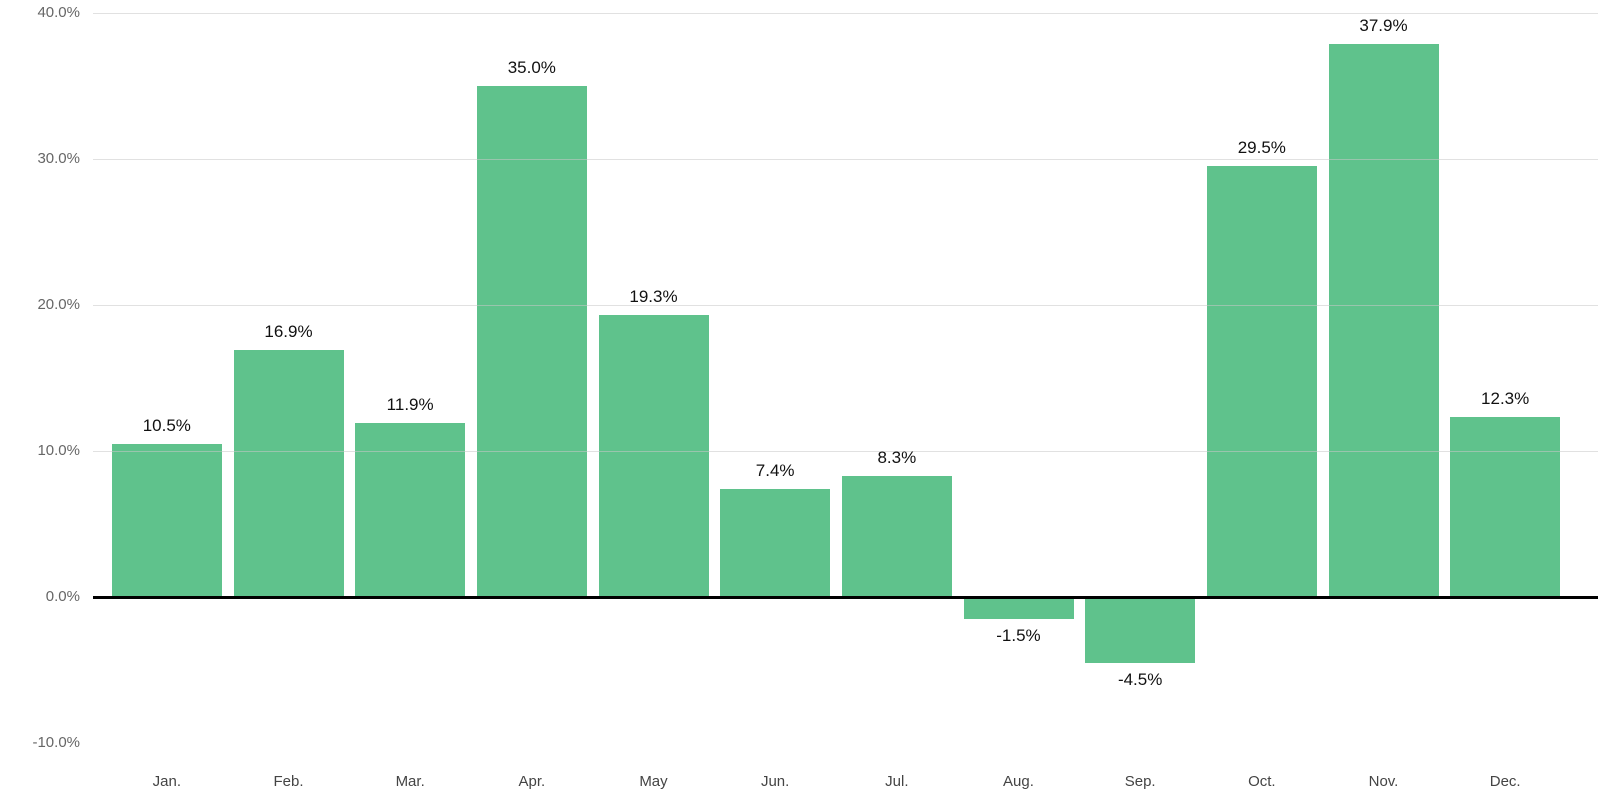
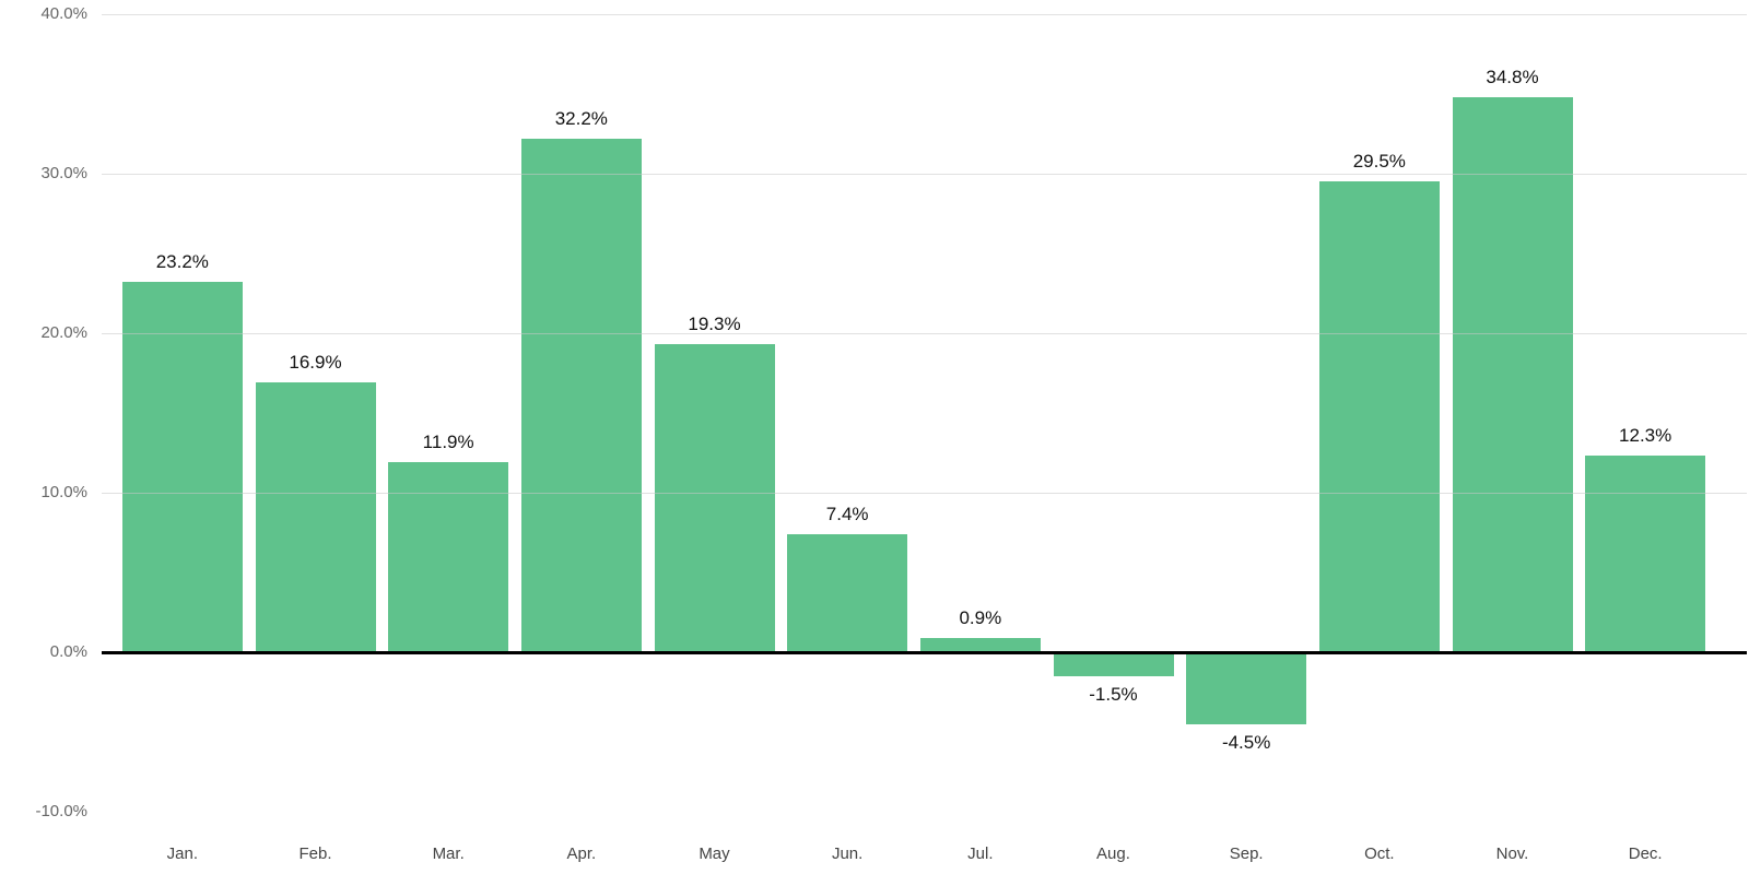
Jan.: 10.5% -> 23.2%
Apr.: 35.0% -> 32.2%
Jul.: 8.3% -> 0.9%
Nov.: 37.9% -> 34.8%
